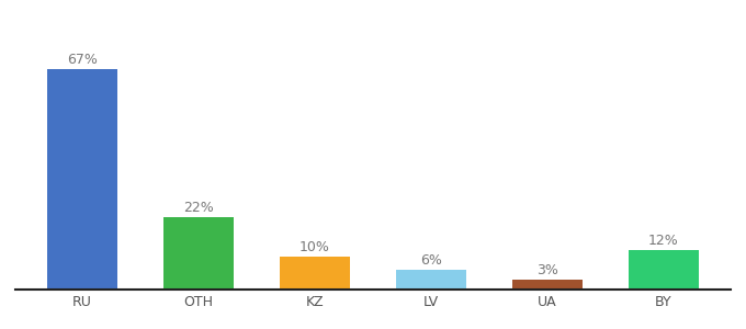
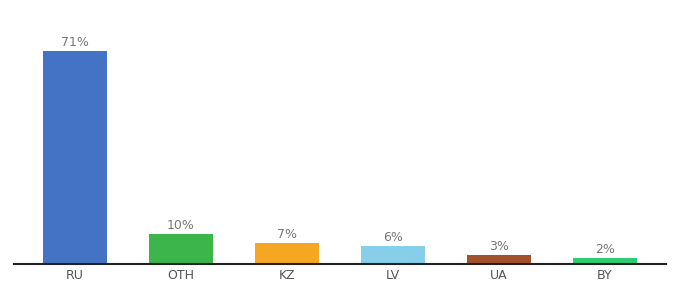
RU: 67% -> 71%
OTH: 22% -> 10%
KZ: 10% -> 7%
BY: 12% -> 2%
